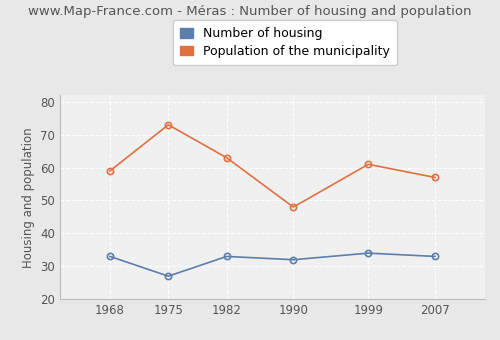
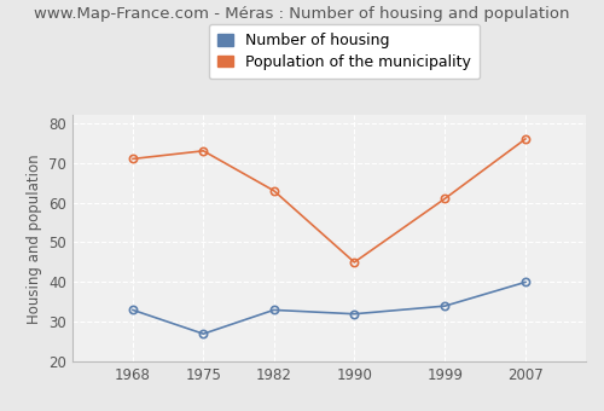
Population of the municipality/1968: 59 -> 71
Population of the municipality/1990: 48 -> 45
Number of housing/2007: 33 -> 40
Population of the municipality/2007: 57 -> 76
